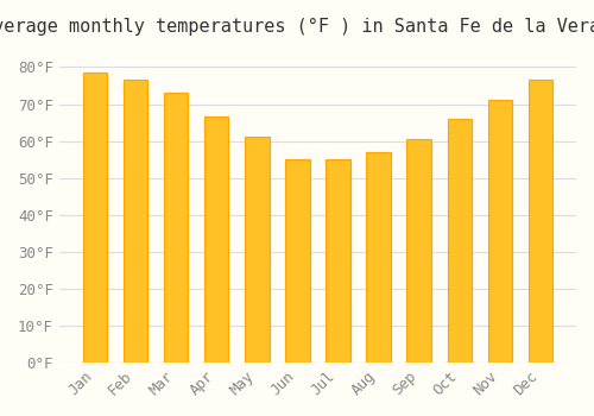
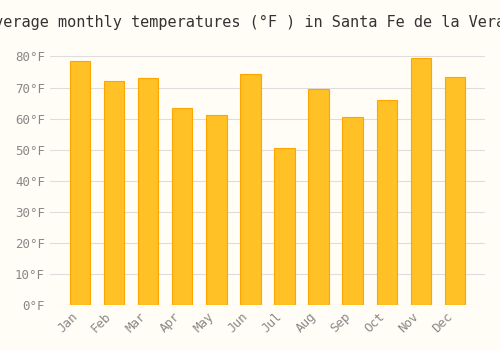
Feb: 76.5°F -> 72.0°F
Apr: 66.5°F -> 63.5°F
Jun: 55.0°F -> 74.5°F
Jul: 55.0°F -> 50.5°F
Aug: 57.0°F -> 69.5°F
Nov: 71.0°F -> 79.5°F
Dec: 76.5°F -> 73.5°F
